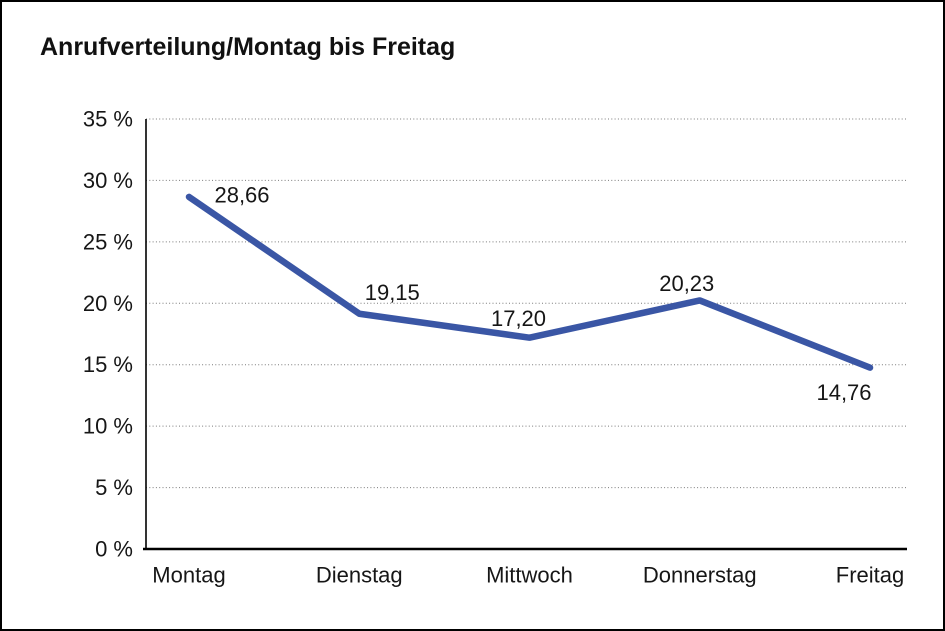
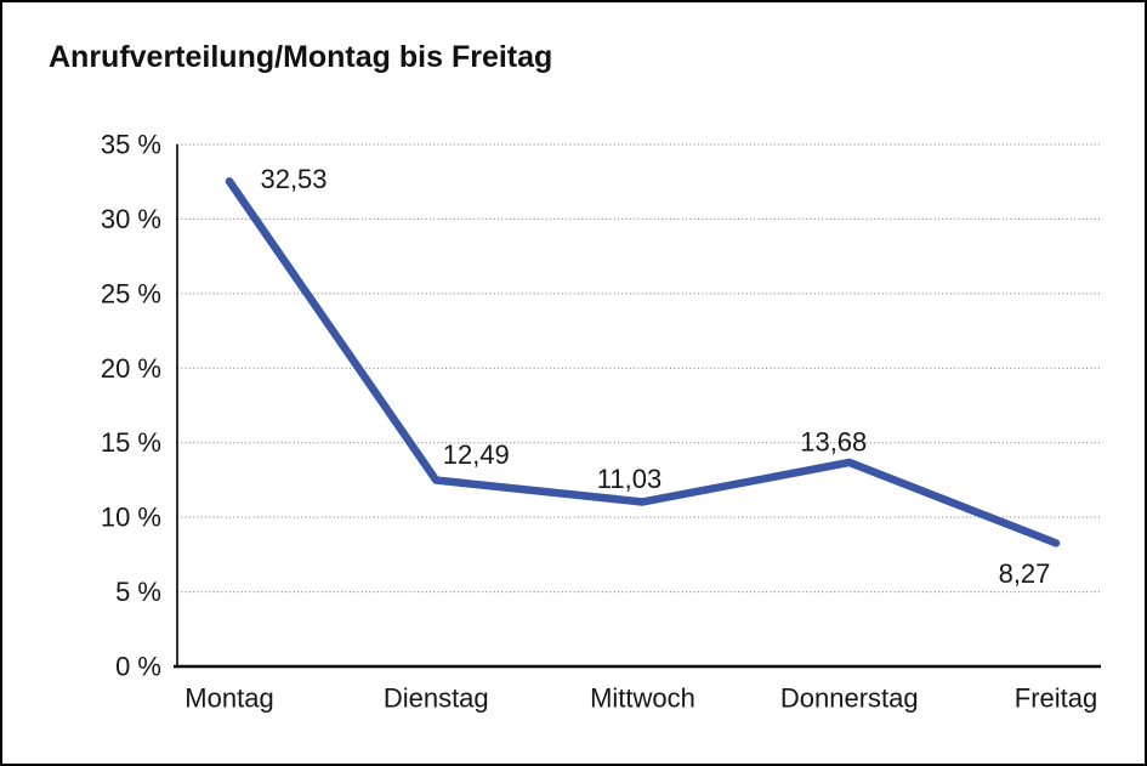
Montag: 28,66 -> 32,53
Dienstag: 19,15 -> 12,49
Mittwoch: 17,20 -> 11,03
Donnerstag: 20,23 -> 13,68
Freitag: 14,76 -> 8,27
